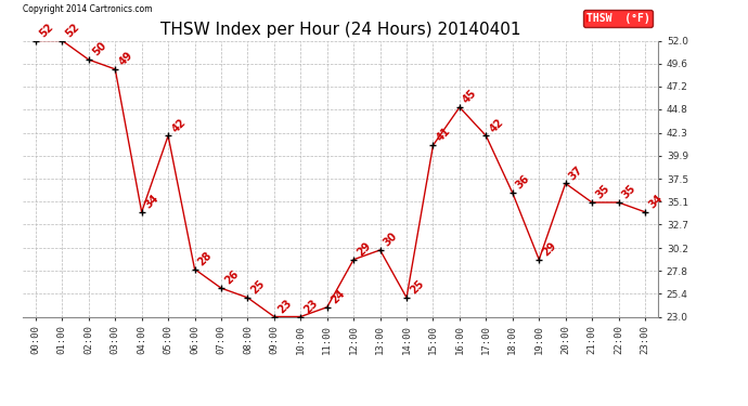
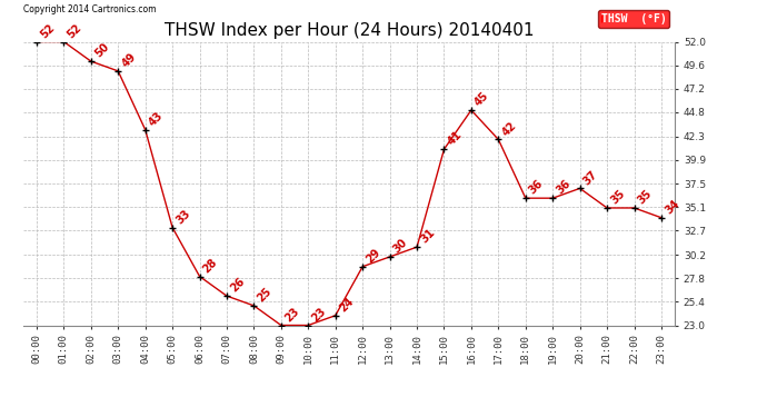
04:00: 34 -> 43
05:00: 42 -> 33
14:00: 25 -> 31
19:00: 29 -> 36
